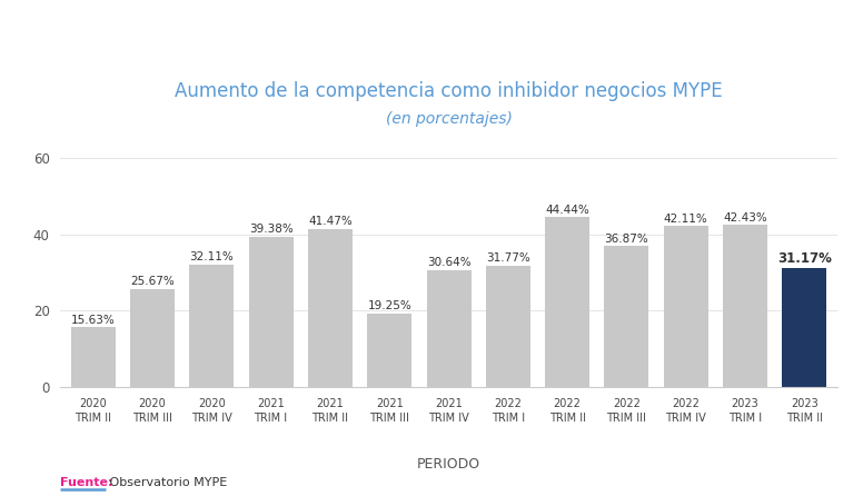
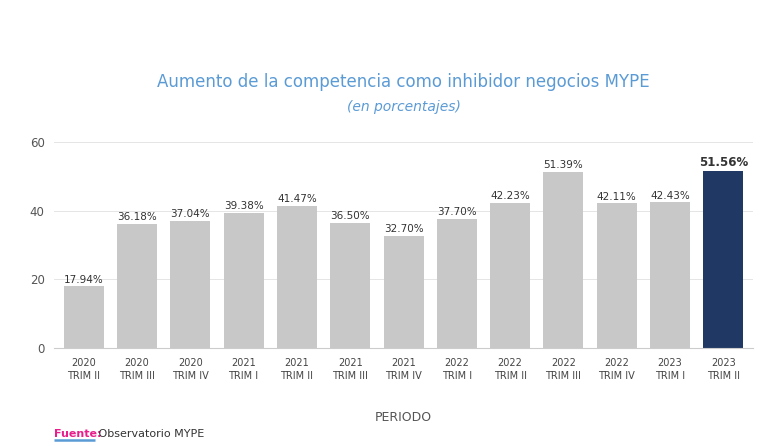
2020 TRIM II: 15.63% -> 17.94%
2020 TRIM III: 25.67% -> 36.18%
2020 TRIM IV: 32.11% -> 37.04%
2021 TRIM III: 19.25% -> 36.50%
2021 TRIM IV: 30.64% -> 32.70%
2022 TRIM I: 31.77% -> 37.70%
2022 TRIM II: 44.44% -> 42.23%
2022 TRIM III: 36.87% -> 51.39%
2023 TRIM II: 31.17% -> 51.56%
